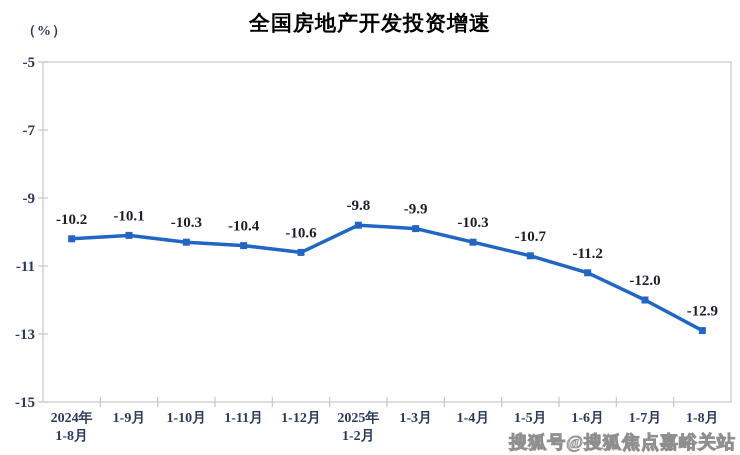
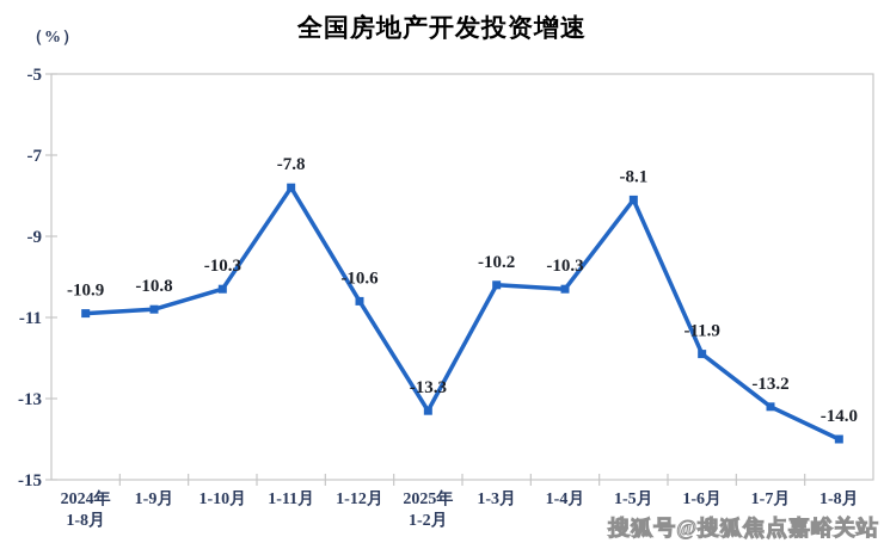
2024年 1-8月: -10.2 -> -10.9
1-9月: -10.1 -> -10.8
1-11月: -10.4 -> -7.8
2025年 1-2月: -9.8 -> -13.3
1-3月: -9.9 -> -10.2
1-5月: -10.7 -> -8.1
1-6月: -11.2 -> -11.9
1-7月: -12.0 -> -13.2
1-8月: -12.9 -> -14.0
